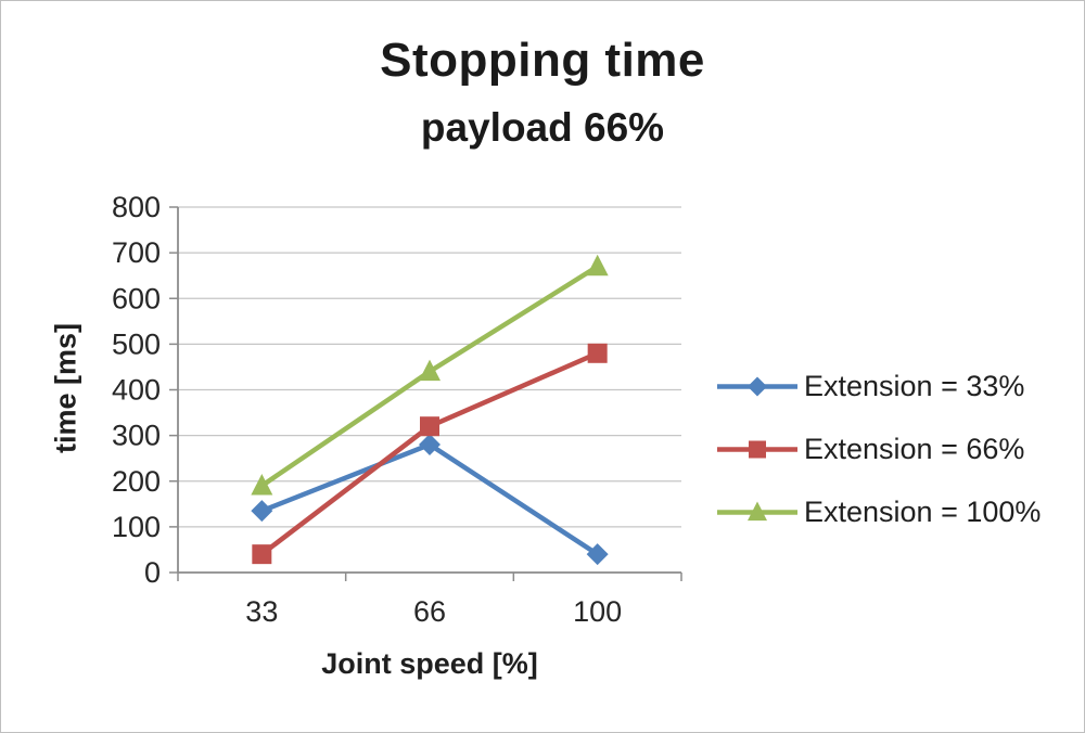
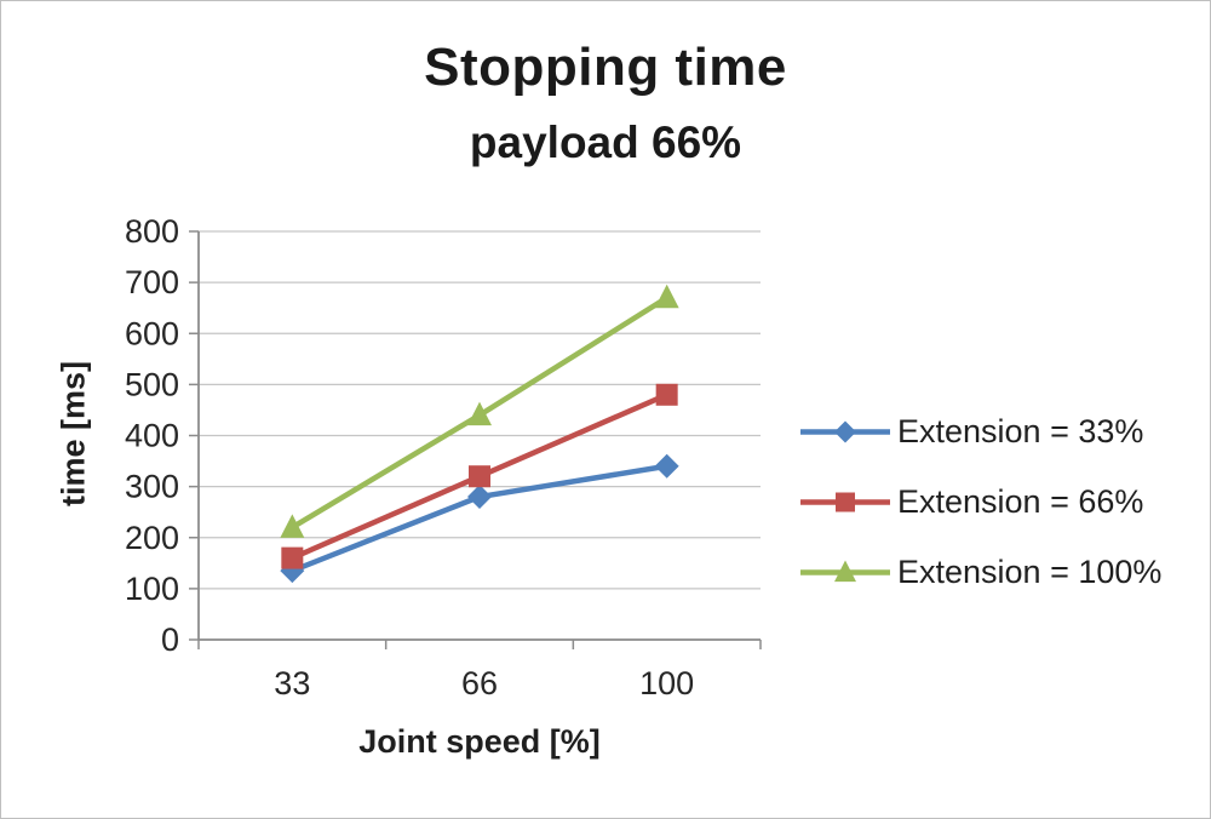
Extension = 66%/33: 40 -> 160
Extension = 100%/33: 190 -> 220
Extension = 33%/100: 40 -> 340
